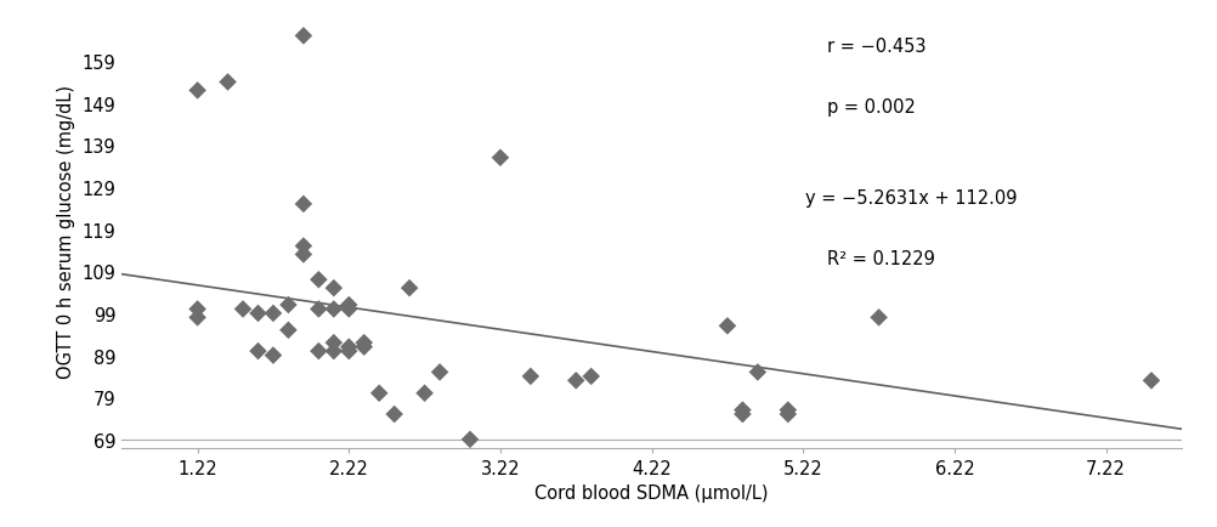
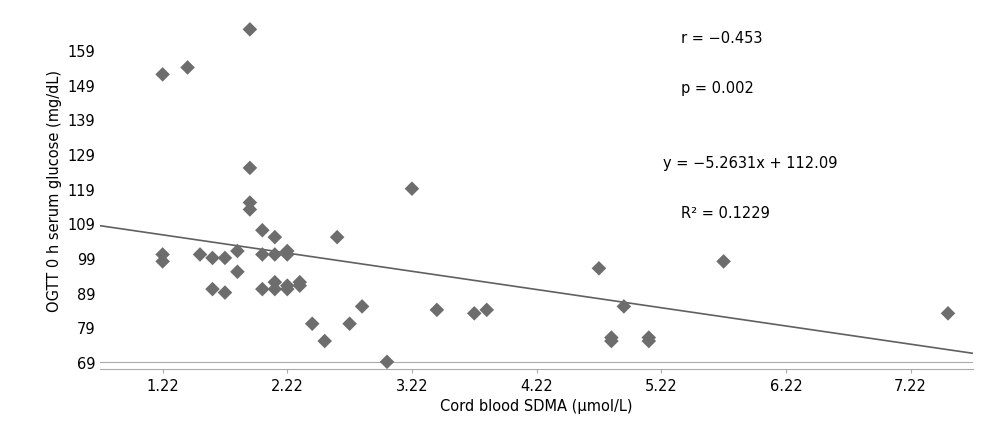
3.22: 136 -> 119
